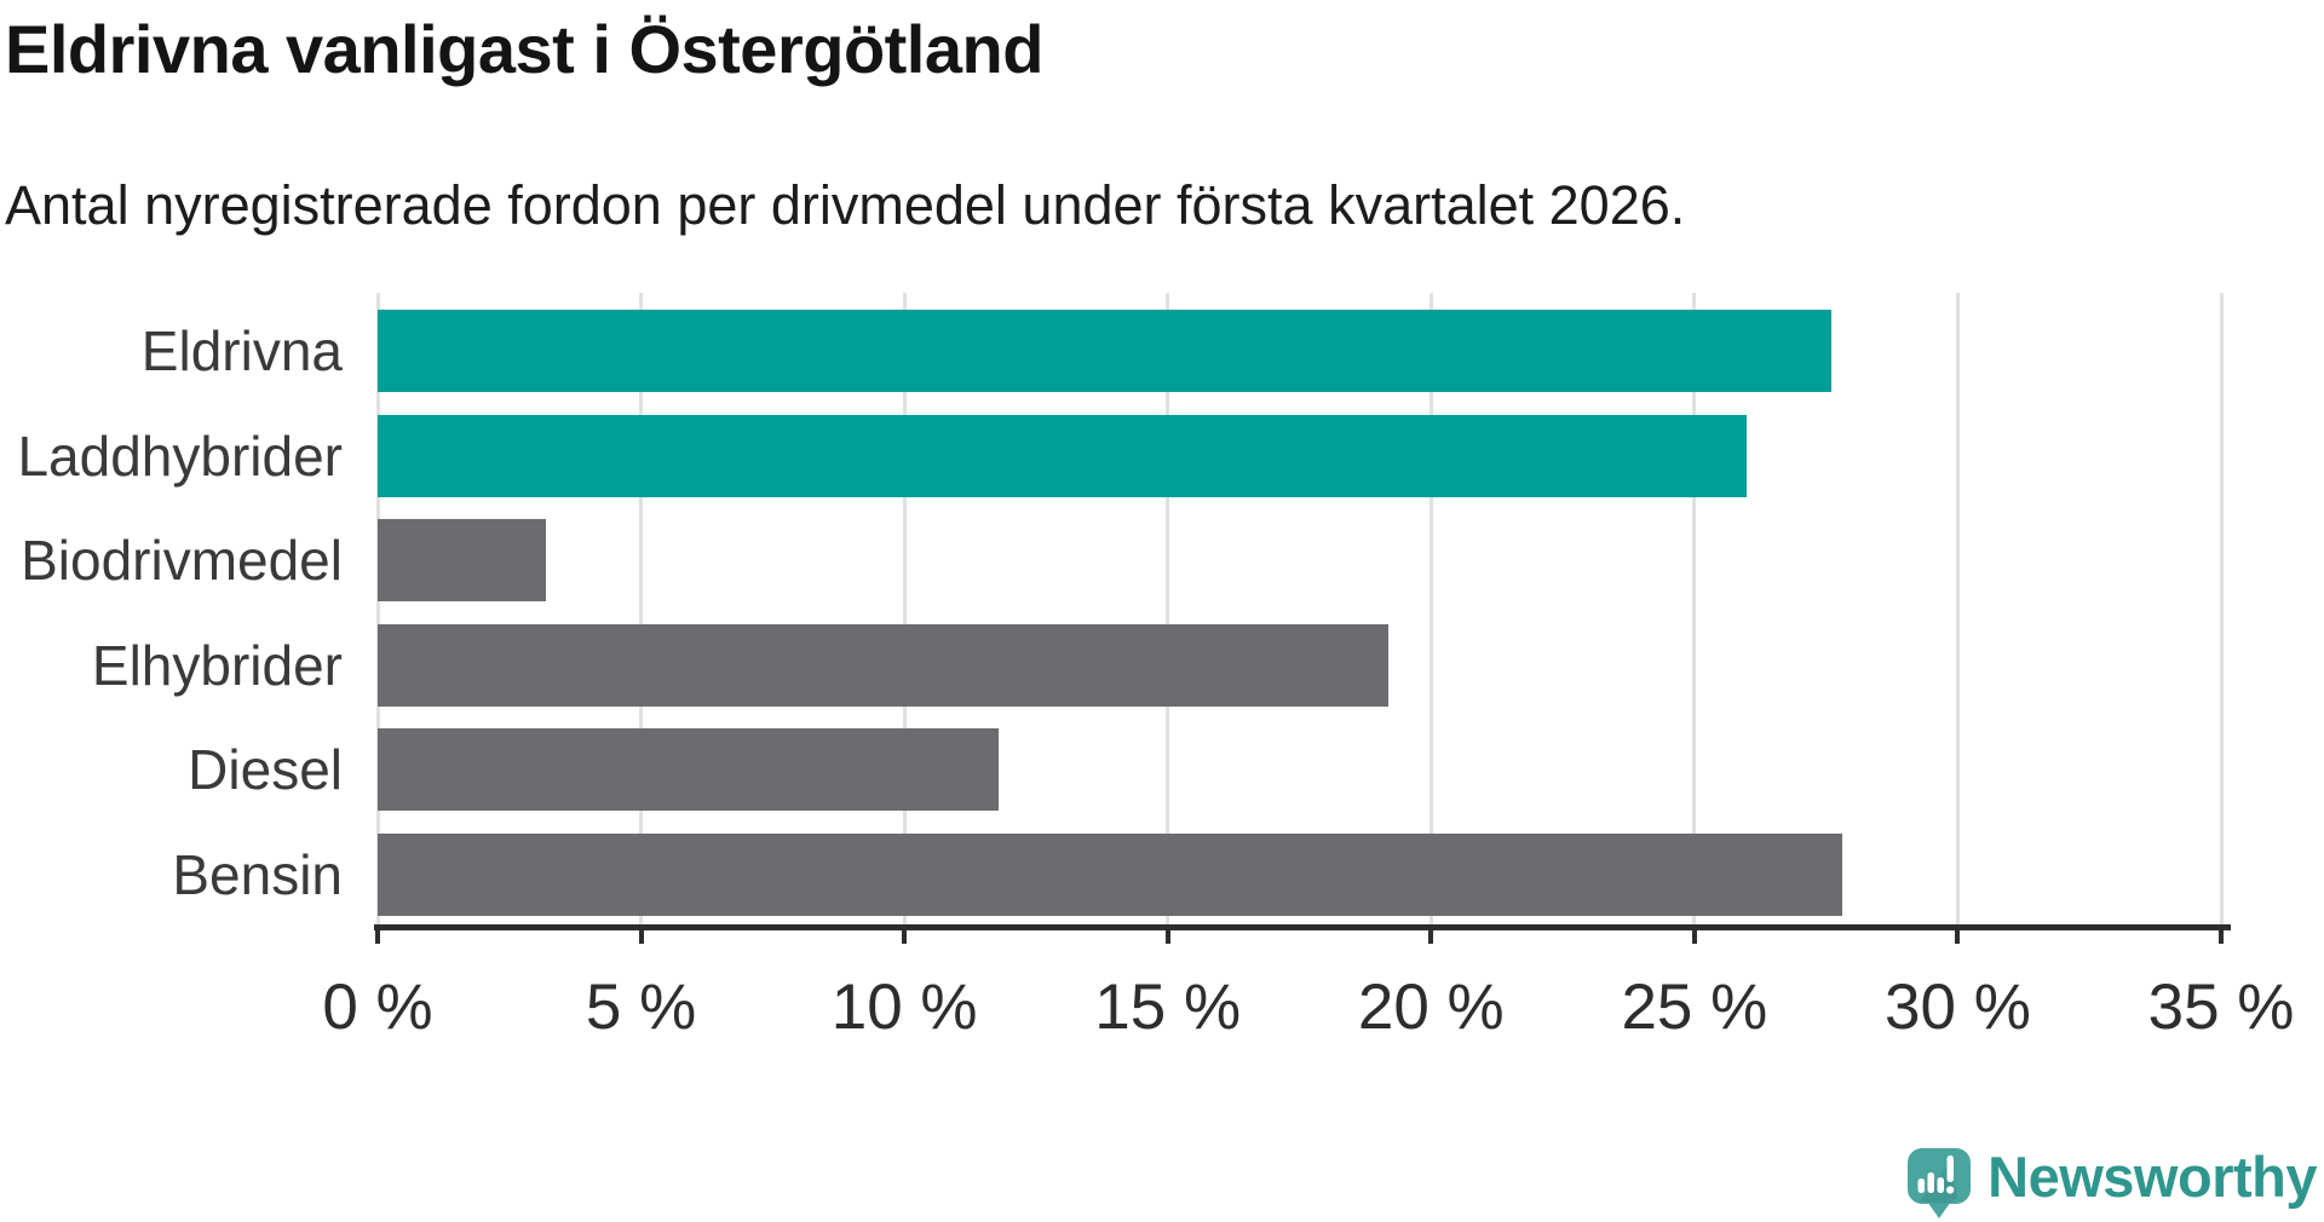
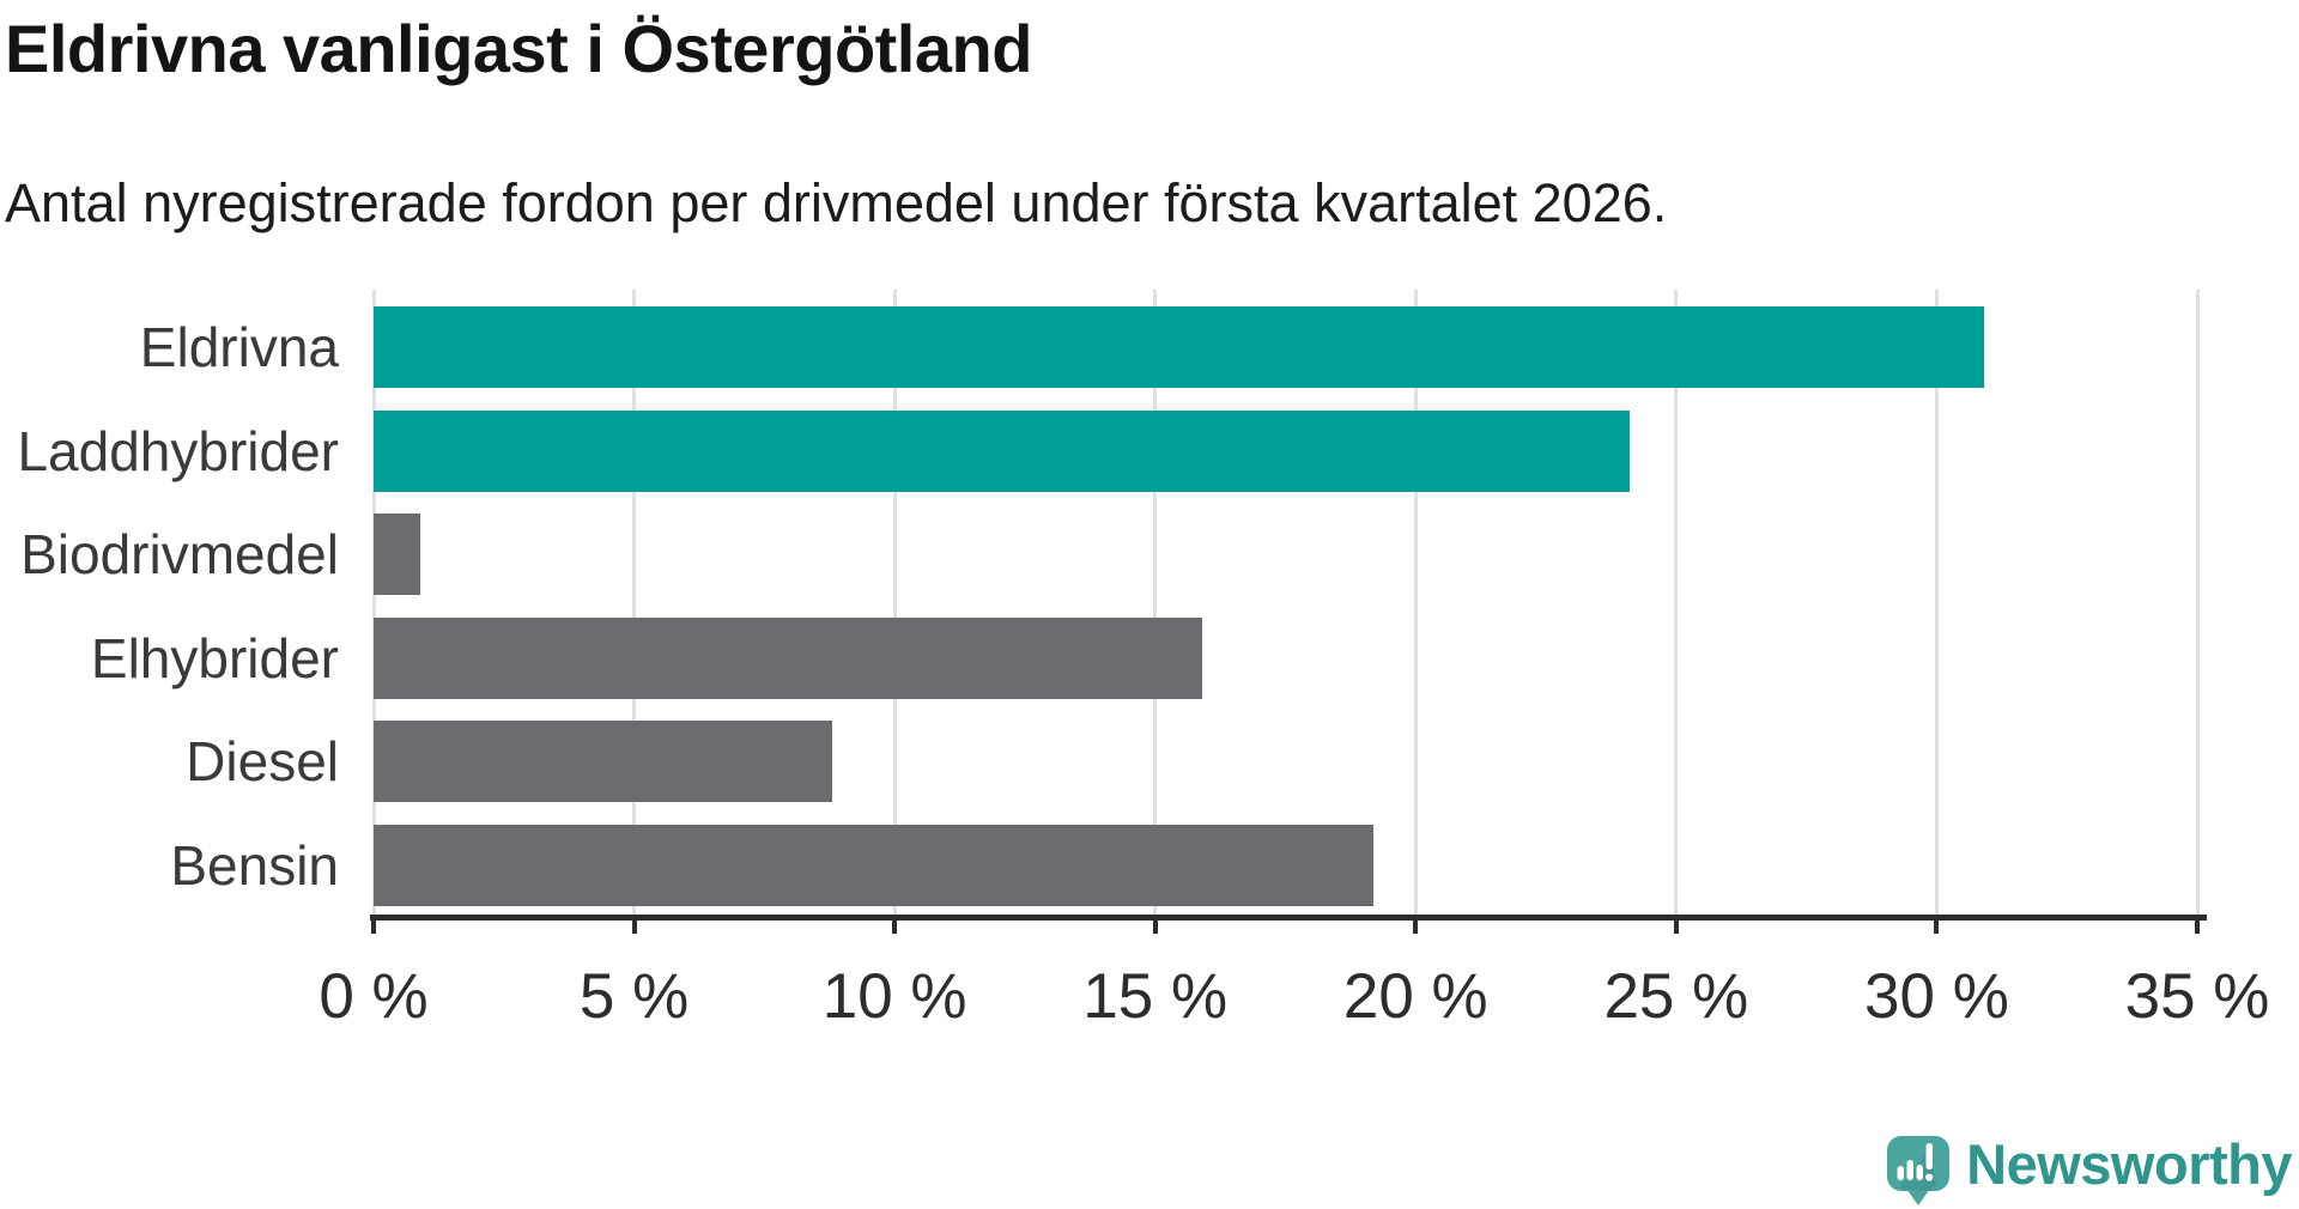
Eldrivna: 27.6% -> 30.9%
Laddhybrider: 26.0% -> 24.1%
Biodrivmedel: 3.2% -> 0.9%
Elhybrider: 19.2% -> 15.9%
Diesel: 11.8% -> 8.8%
Bensin: 27.8% -> 19.2%
